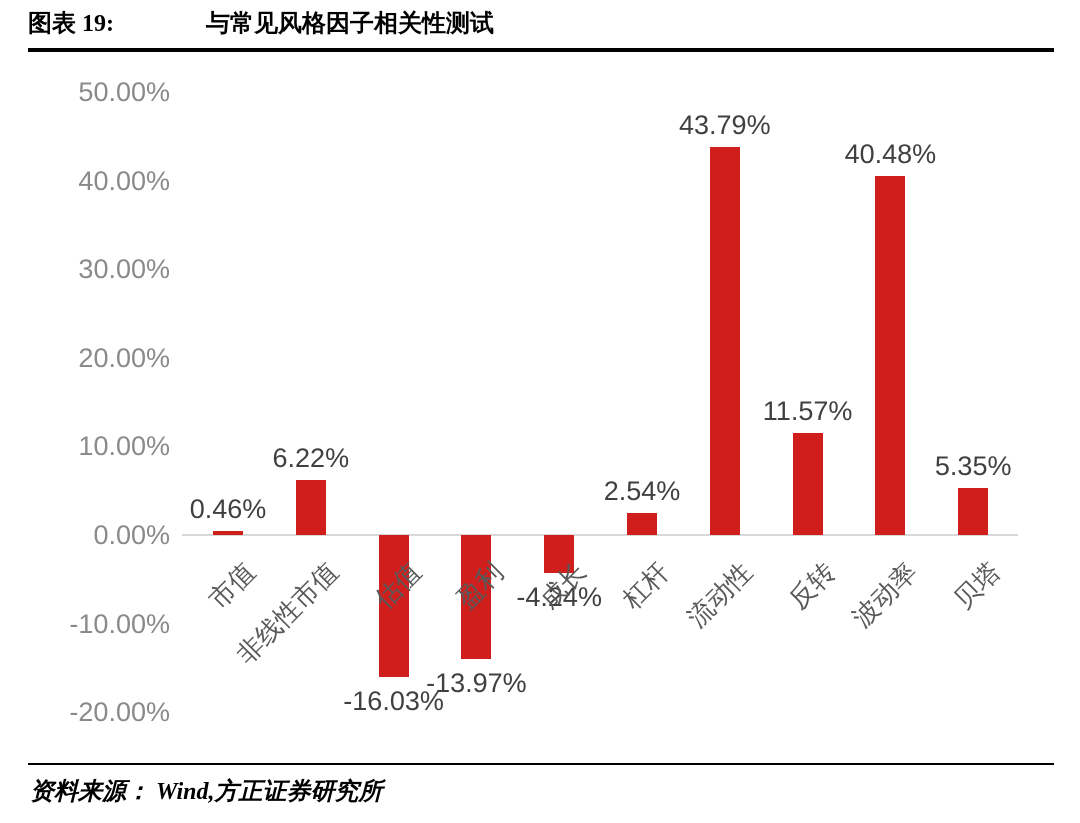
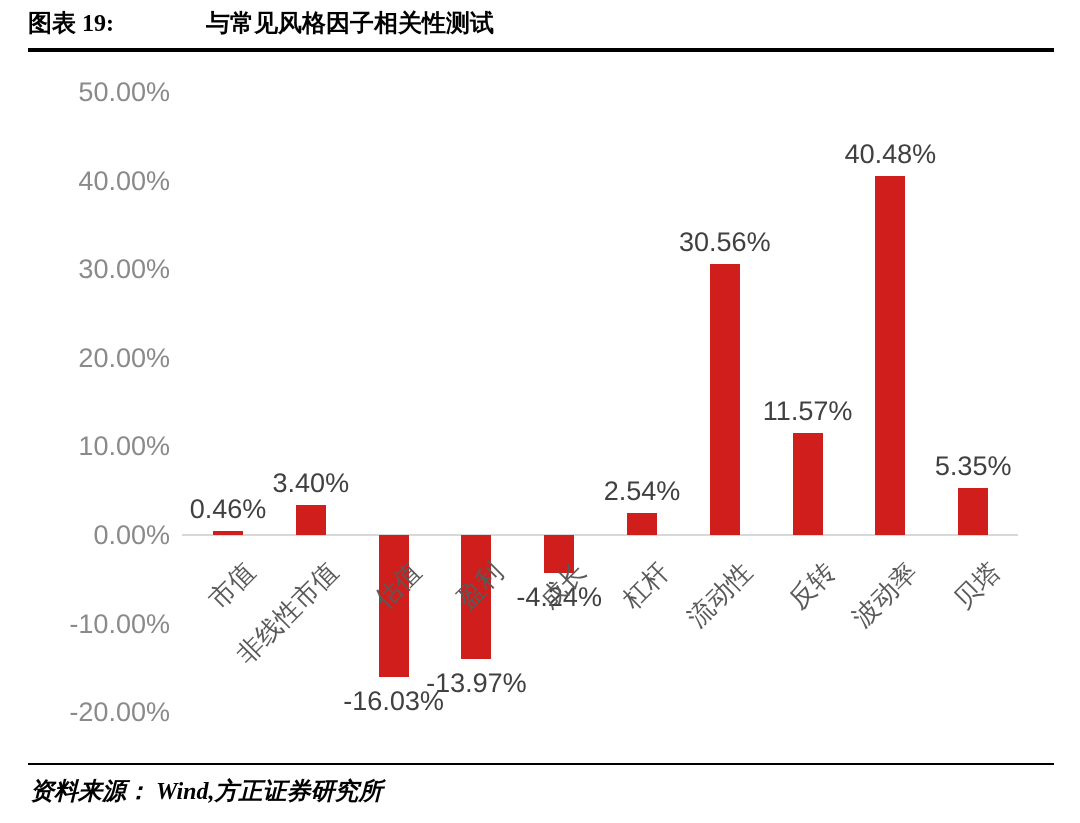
非线性市值: 6.22% -> 3.40%
流动性: 43.79% -> 30.56%
